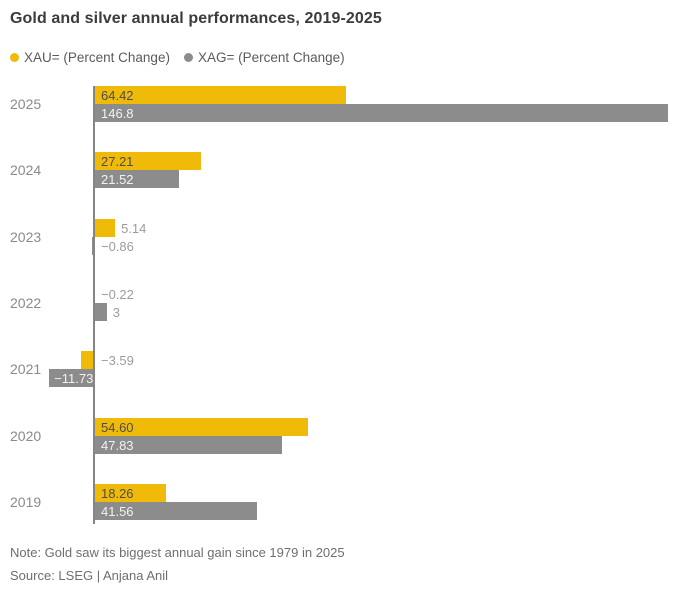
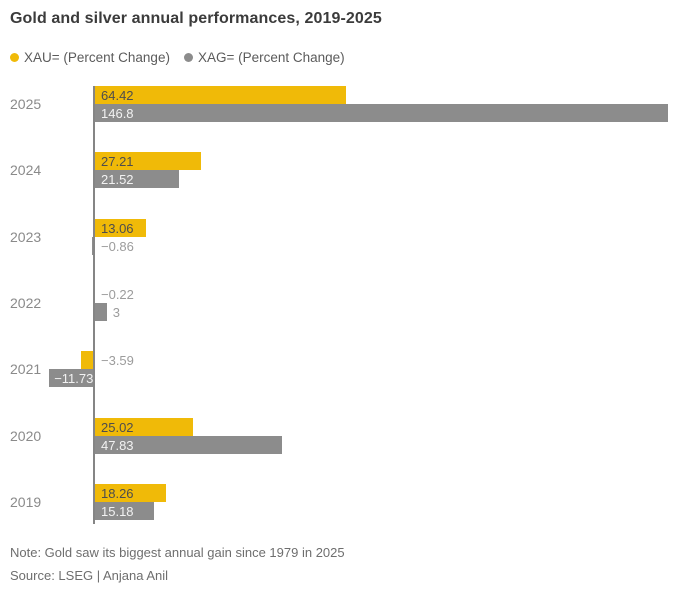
XAU= (Percent Change)/2023: 5.14 -> 13.06
XAU= (Percent Change)/2020: 54.60 -> 25.02
XAG= (Percent Change)/2019: 41.56 -> 15.18
